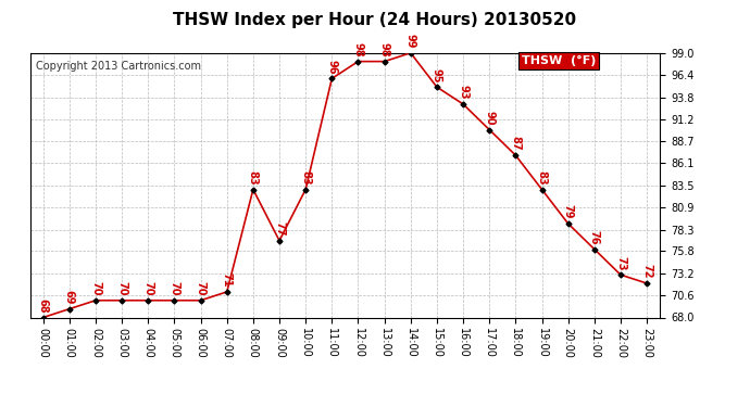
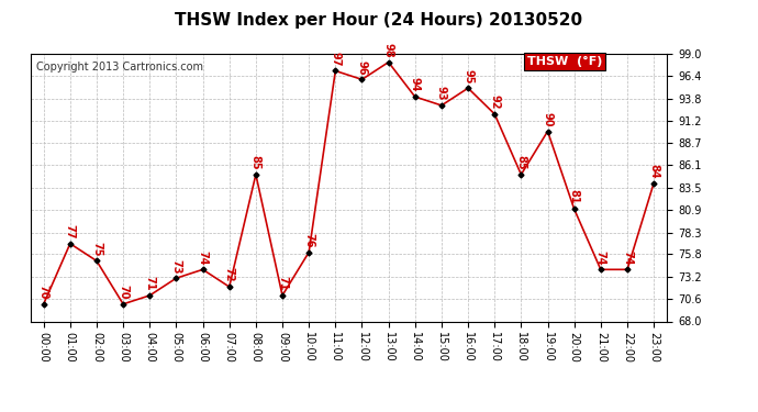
00:00: 68 -> 70
01:00: 69 -> 77
02:00: 70 -> 75
04:00: 70 -> 71
05:00: 70 -> 73
06:00: 70 -> 74
07:00: 71 -> 72
08:00: 83 -> 85
09:00: 77 -> 71
10:00: 83 -> 76
11:00: 96 -> 97
12:00: 98 -> 96
14:00: 99 -> 94
15:00: 95 -> 93
16:00: 93 -> 95
17:00: 90 -> 92
18:00: 87 -> 85
19:00: 83 -> 90
20:00: 79 -> 81
21:00: 76 -> 74
22:00: 73 -> 74
23:00: 72 -> 84
